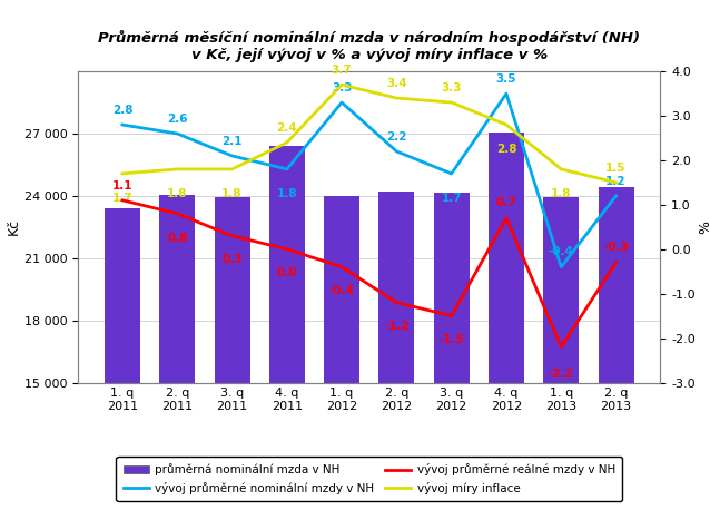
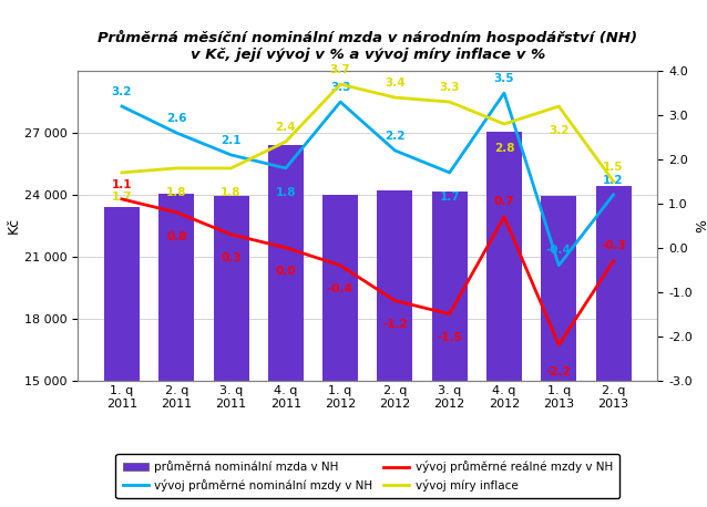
vývoj průměrné nominální mzdy v NH/1. q 2011: 2.8 -> 3.2
vývoj míry inflace/1. q 2013: 1.8 -> 3.2
